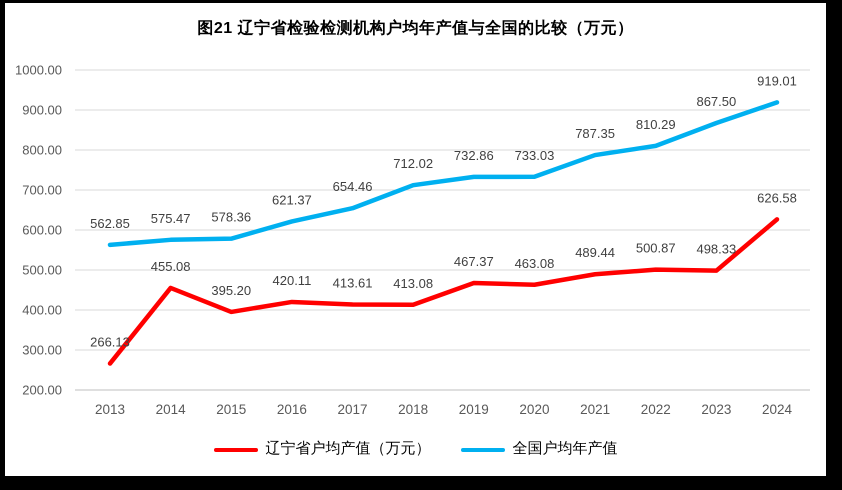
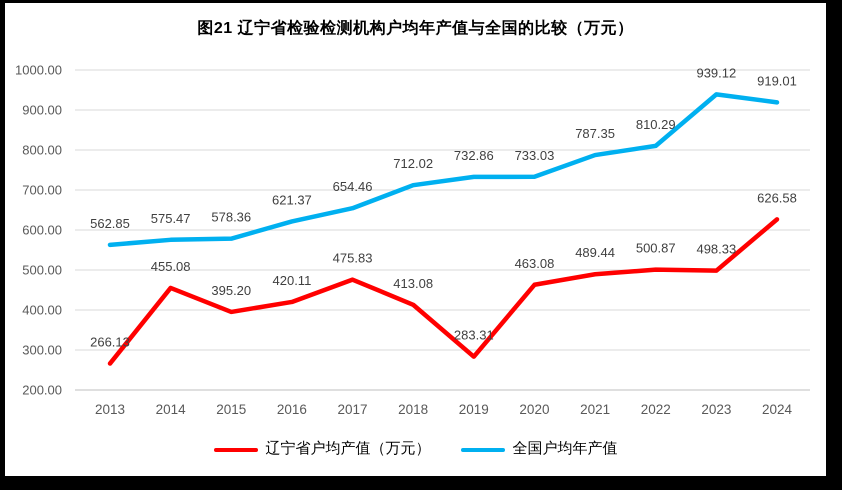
辽宁省户均产值（万元）/2017: 413.61 -> 475.83
辽宁省户均产值（万元）/2019: 467.37 -> 283.31
全国户均年产值/2023: 867.50 -> 939.12
